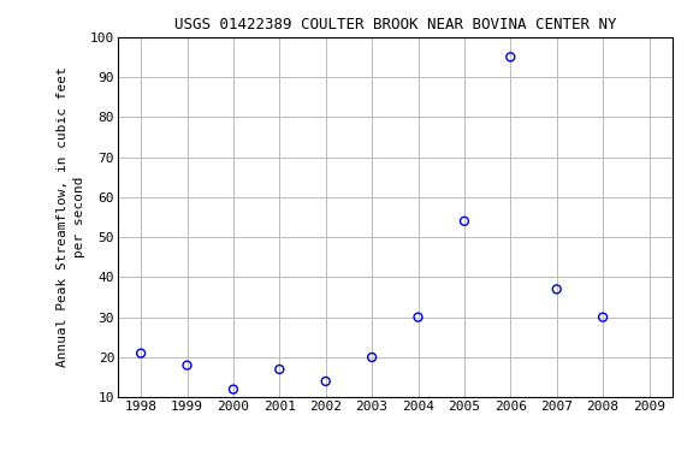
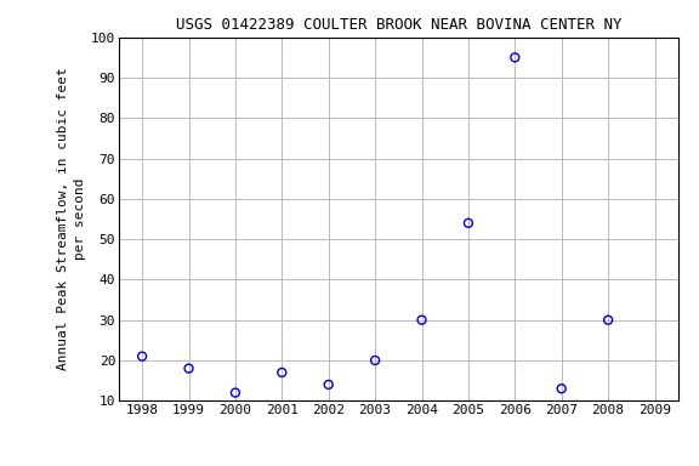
2007: 37 -> 13
